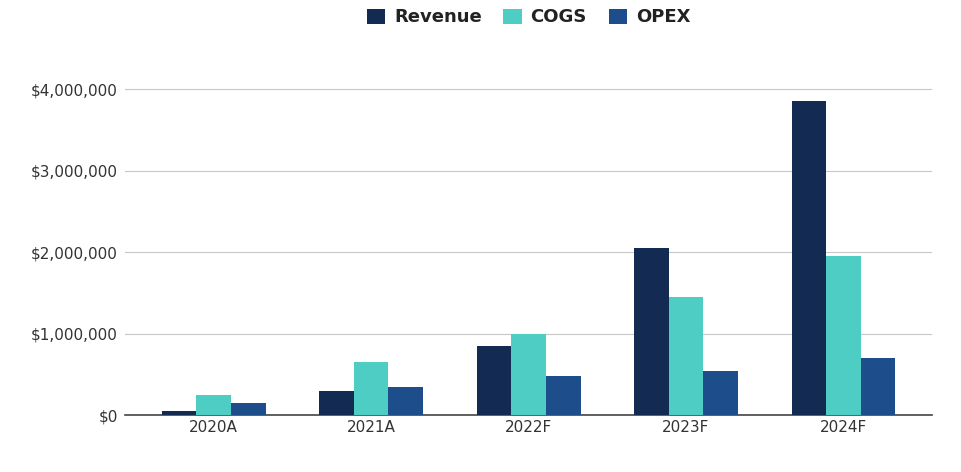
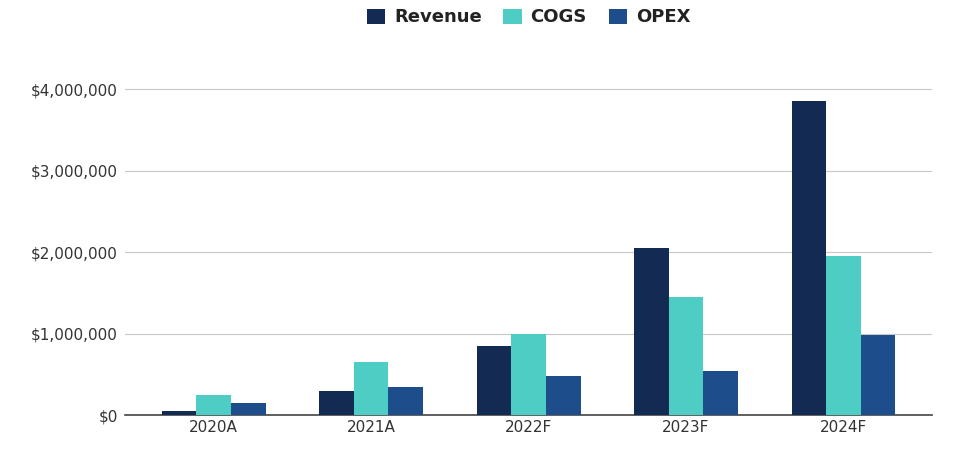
OPEX/2024F: $700,000 -> $980,000
